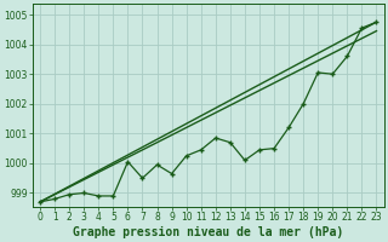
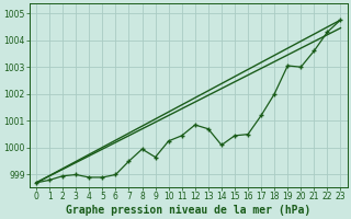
6: 1000.05 -> 999.00
22: 1004.55 -> 1004.30
